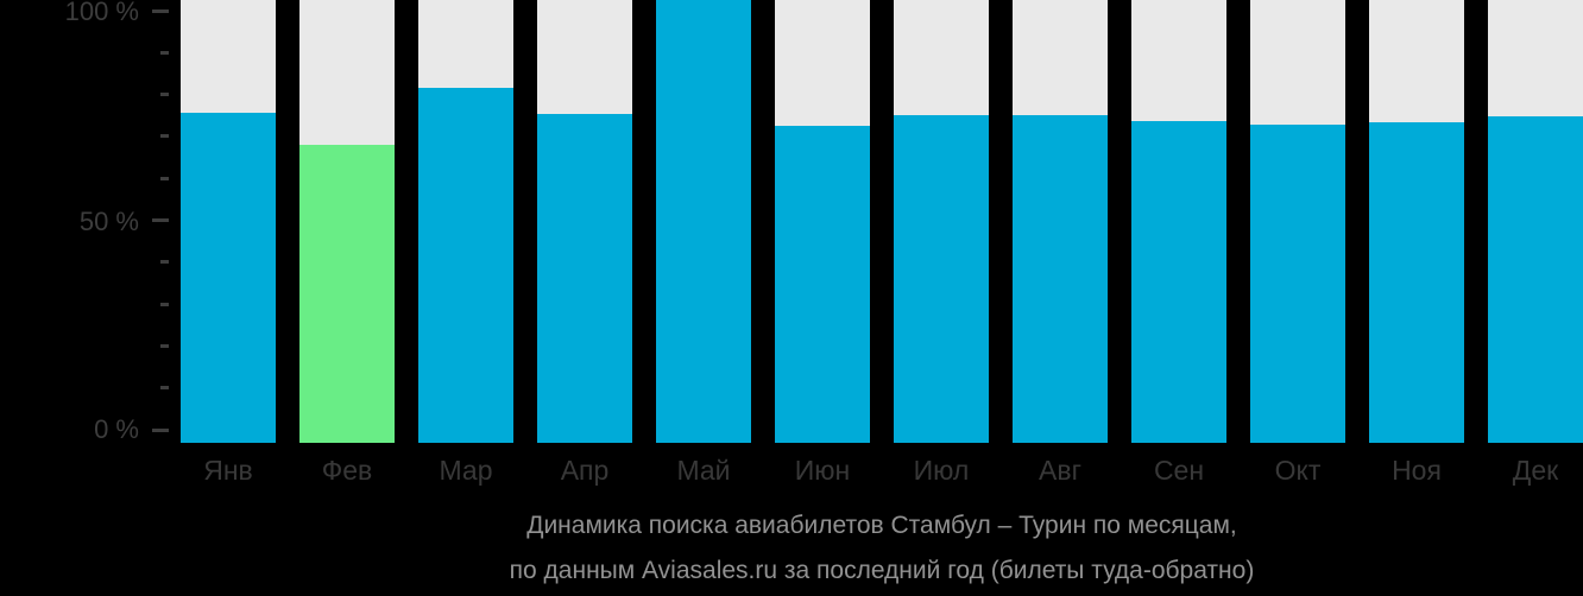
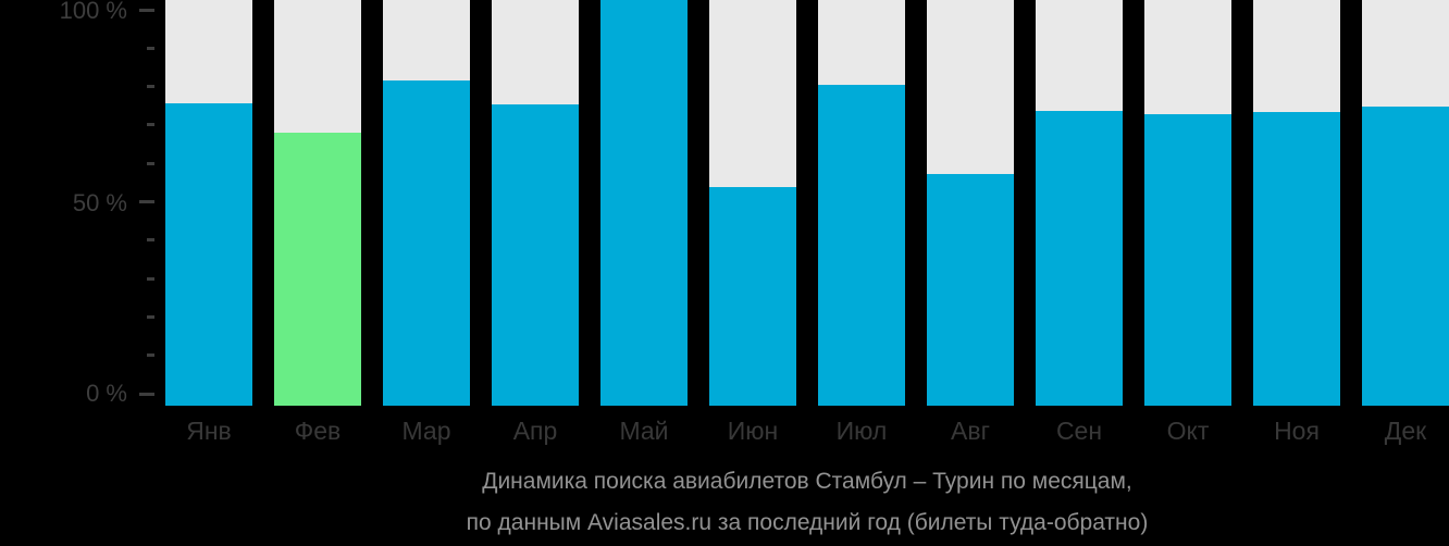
Июн: 72% -> 54%
Июл: 74% -> 79%
Авг: 74% -> 57%
